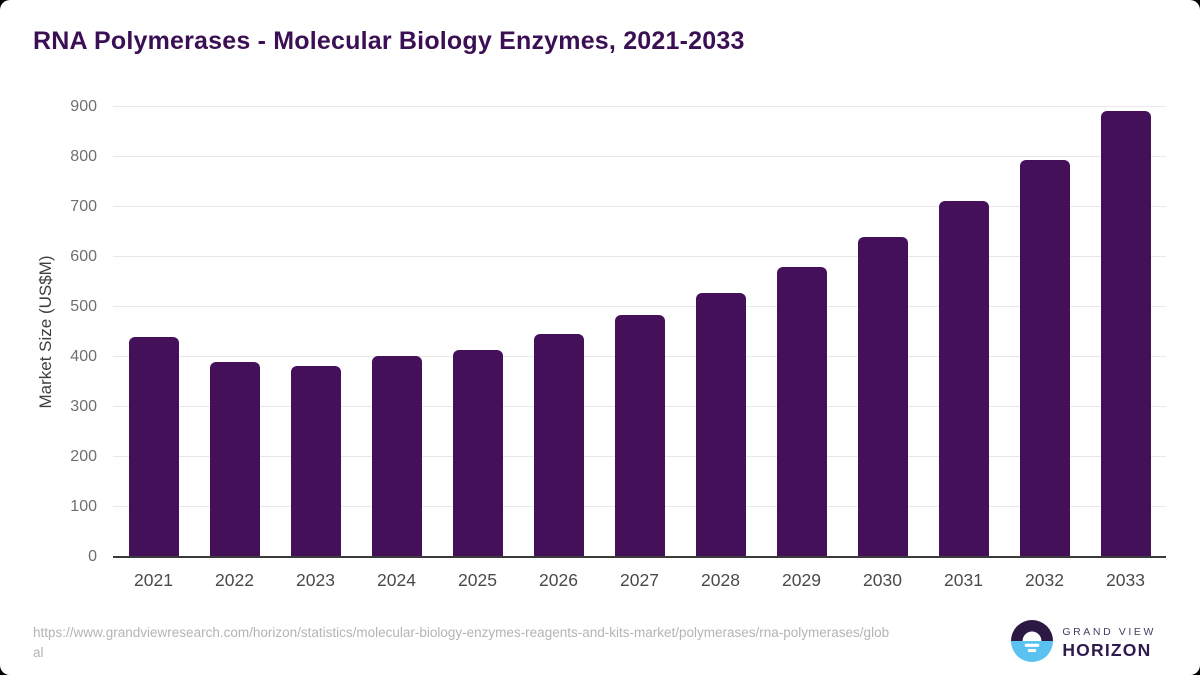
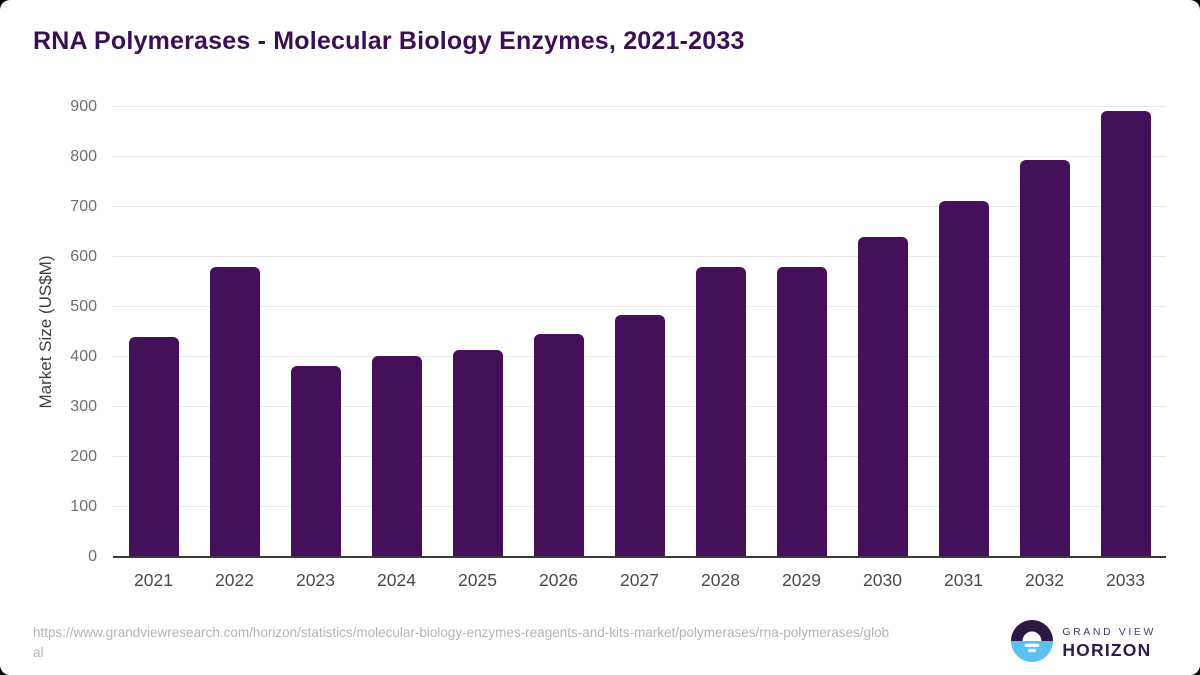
2022: 390 -> 580
2028: 530 -> 580
